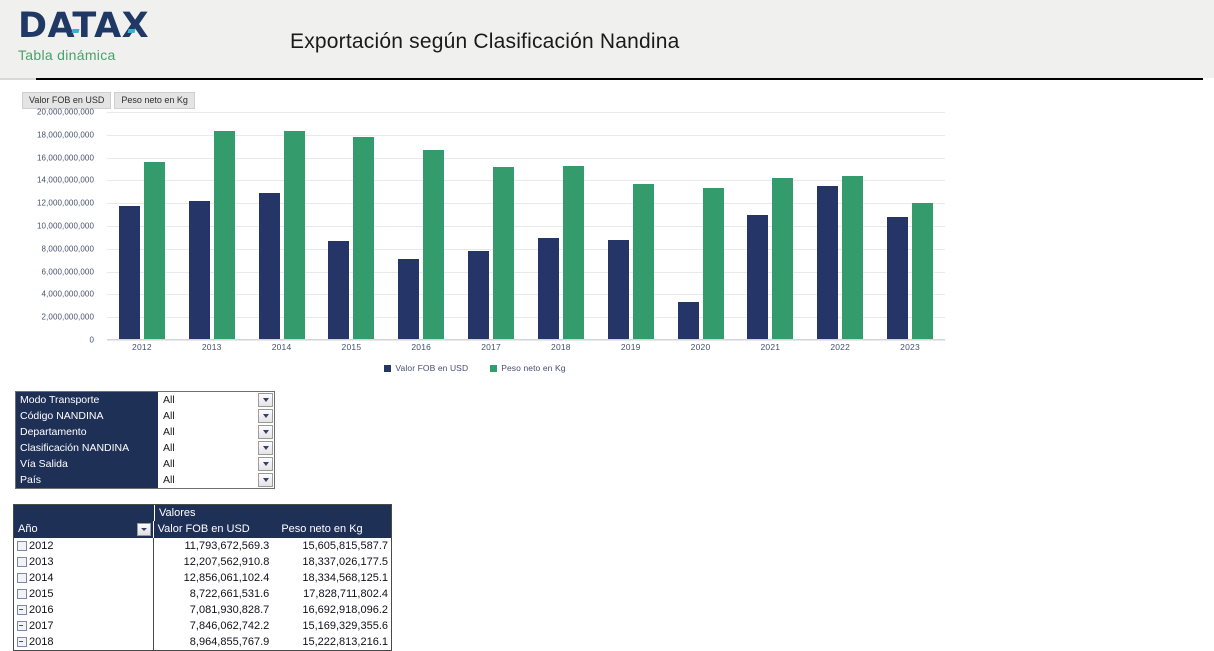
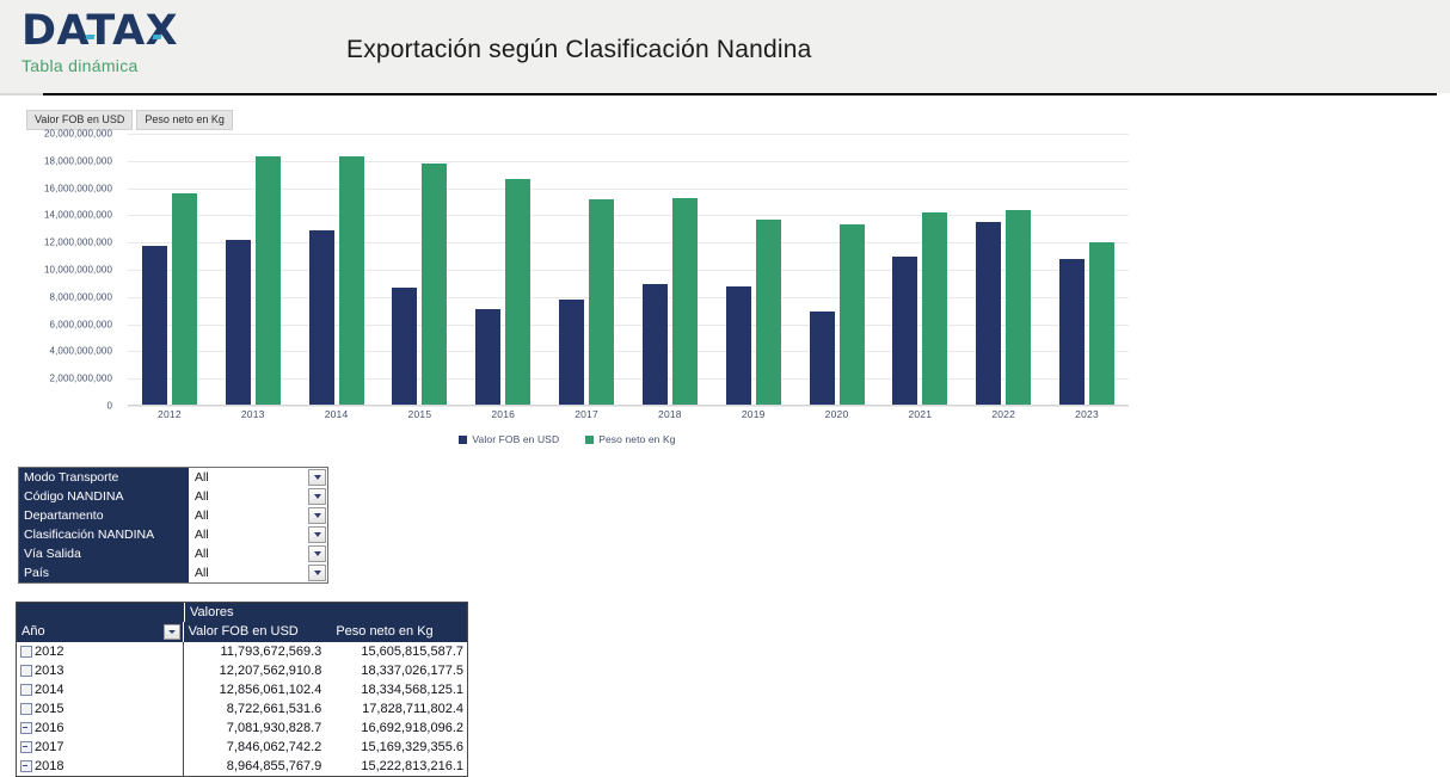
Valor FOB en USD/2020: 3300000000 -> 7000000000
